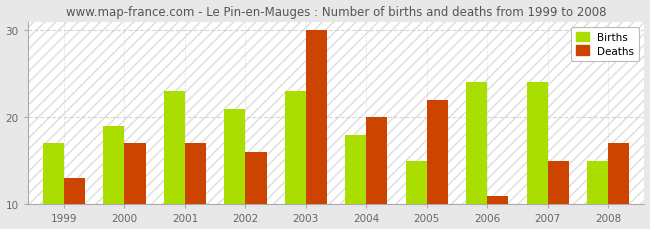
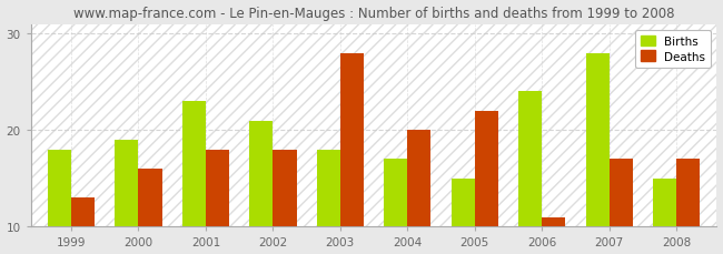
Births/1999: 17 -> 18
Deaths/2000: 17 -> 16
Deaths/2001: 17 -> 18
Deaths/2002: 16 -> 18
Births/2003: 23 -> 18
Deaths/2003: 30 -> 28
Births/2004: 18 -> 17
Births/2007: 24 -> 28
Deaths/2007: 15 -> 17
